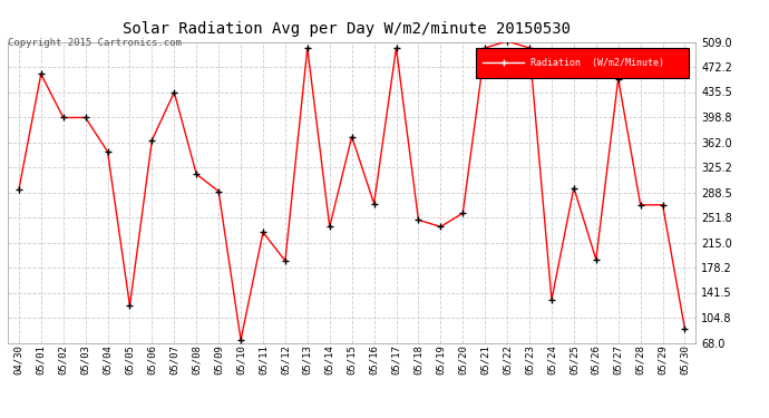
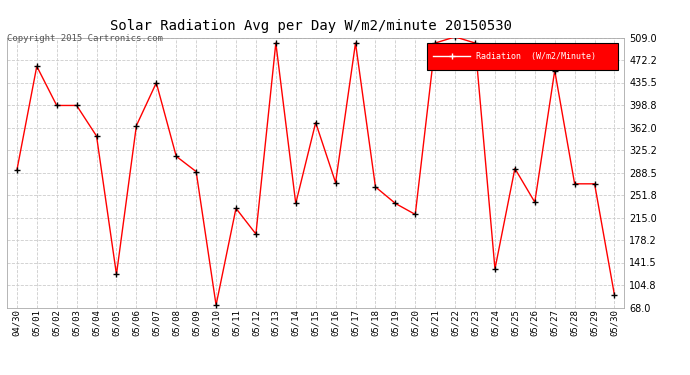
05/18: 248 -> 265
05/20: 258 -> 220
05/26: 190 -> 240
